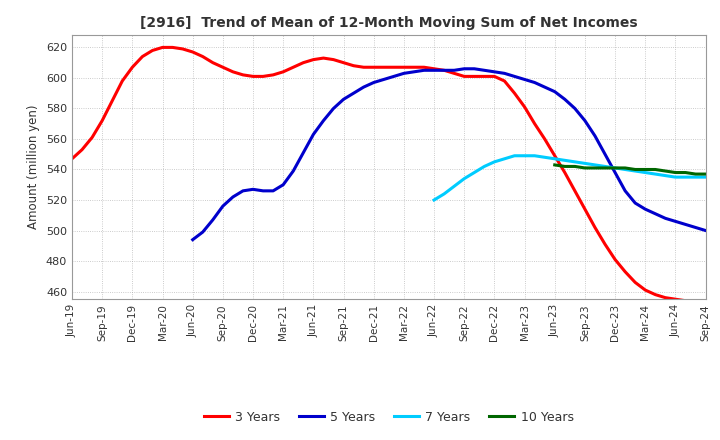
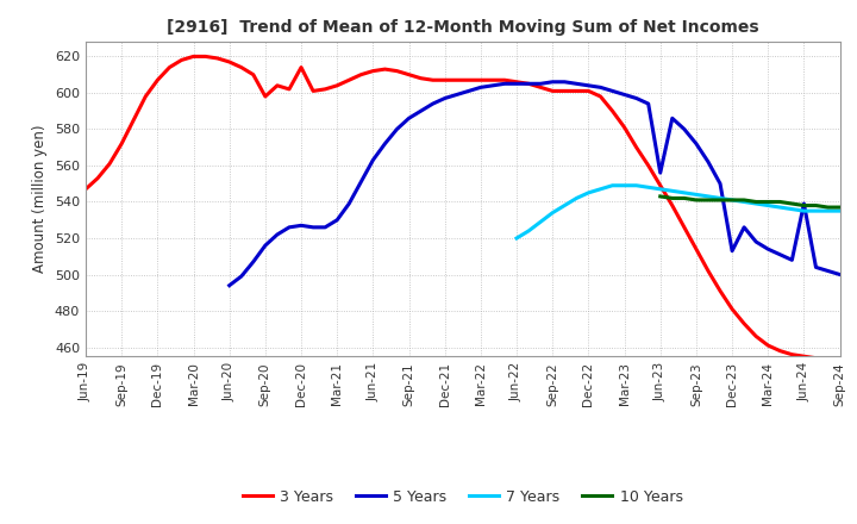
3 Years/Sep-20: 607 -> 598
3 Years/Dec-20: 601 -> 614
5 Years/Jun-23: 591 -> 556
5 Years/Dec-23: 538 -> 513
5 Years/Jun-24: 506 -> 539
